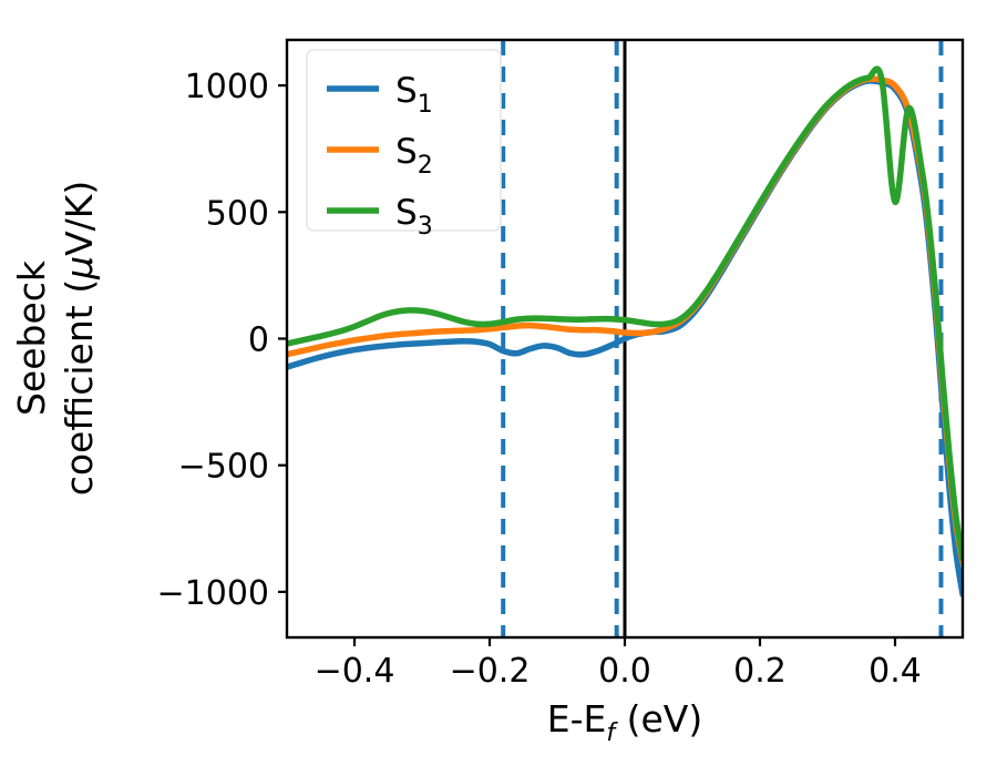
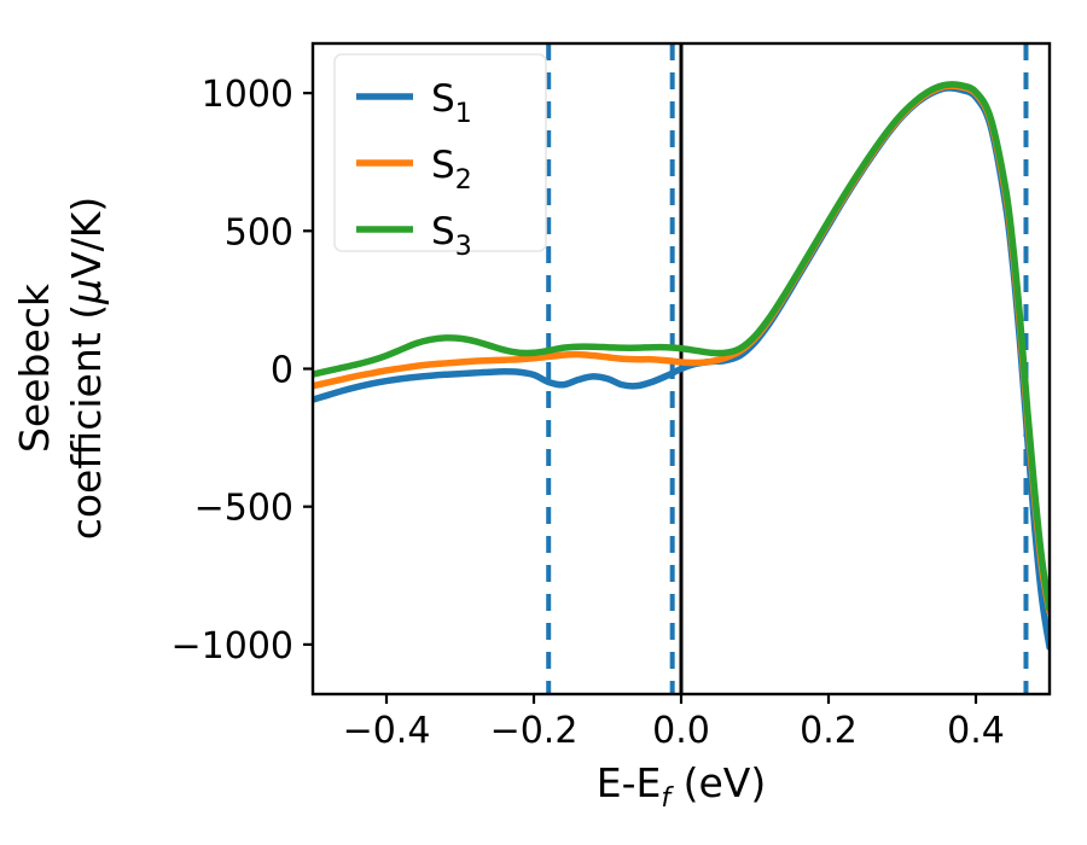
S3/0.4: 540 -> 1000
